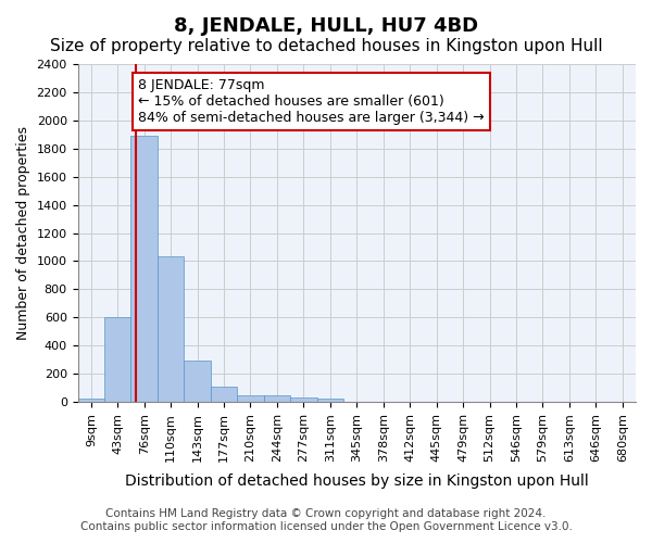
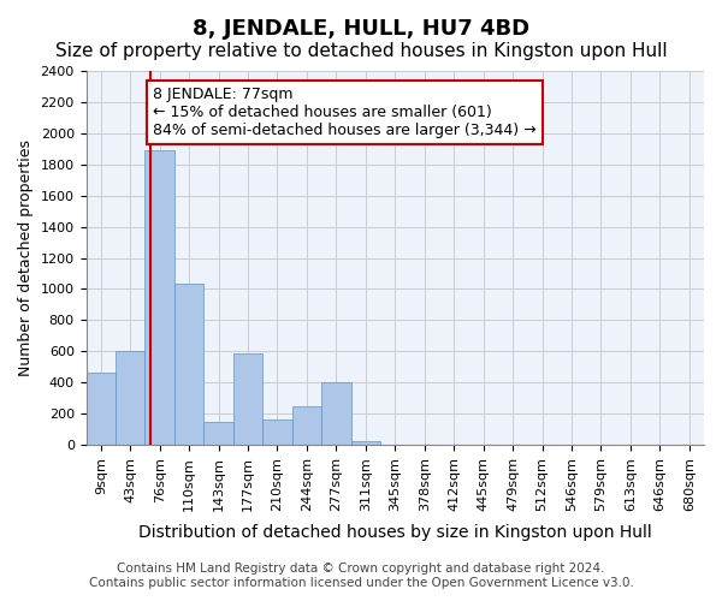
9sqm: 20 -> 460
143sqm: 290 -> 150
177sqm: 110 -> 590
210sqm: 50 -> 160
244sqm: 40 -> 250
277sqm: 30 -> 400
